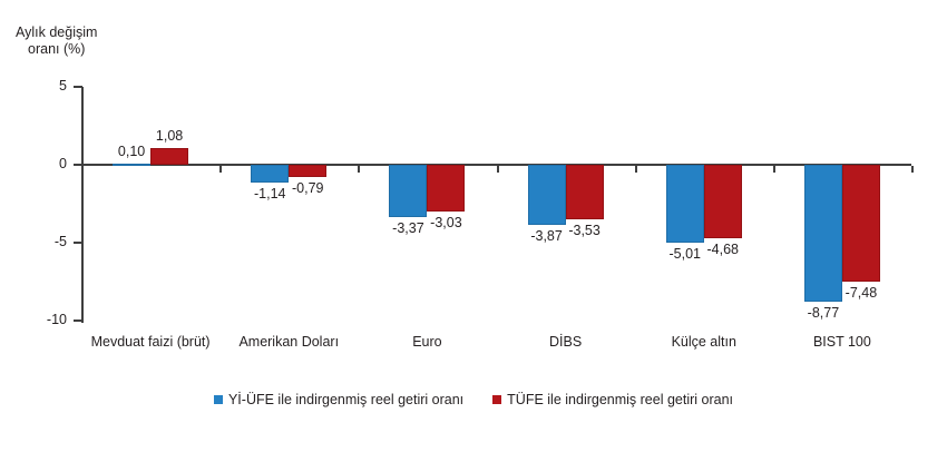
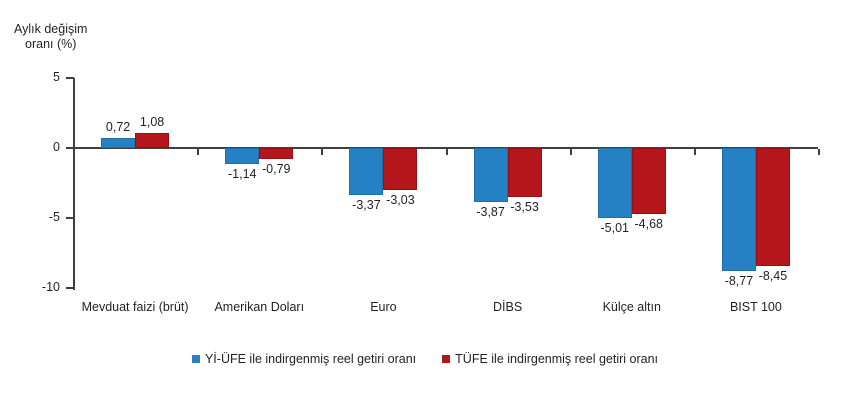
Yİ-ÜFE ile indirgenmiş reel getiri oranı/Mevduat faizi (brüt): 0,10 -> 0,72
TÜFE ile indirgenmiş reel getiri oranı/BIST 100: -7,48 -> -8,45
